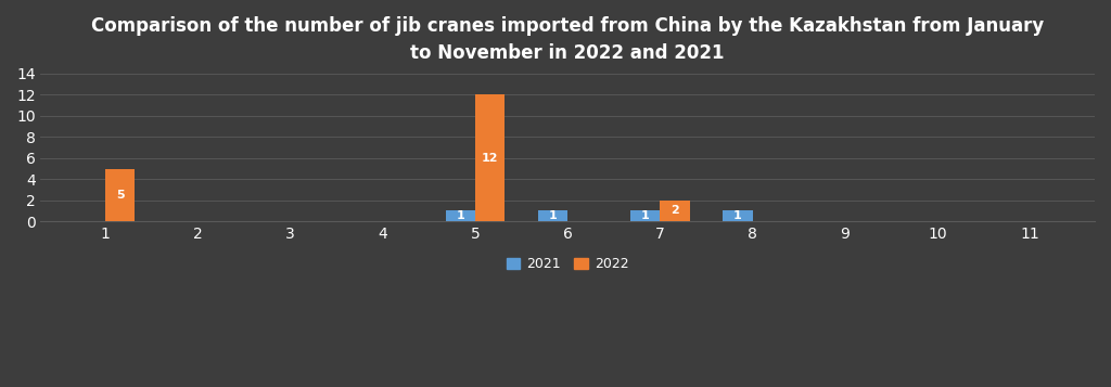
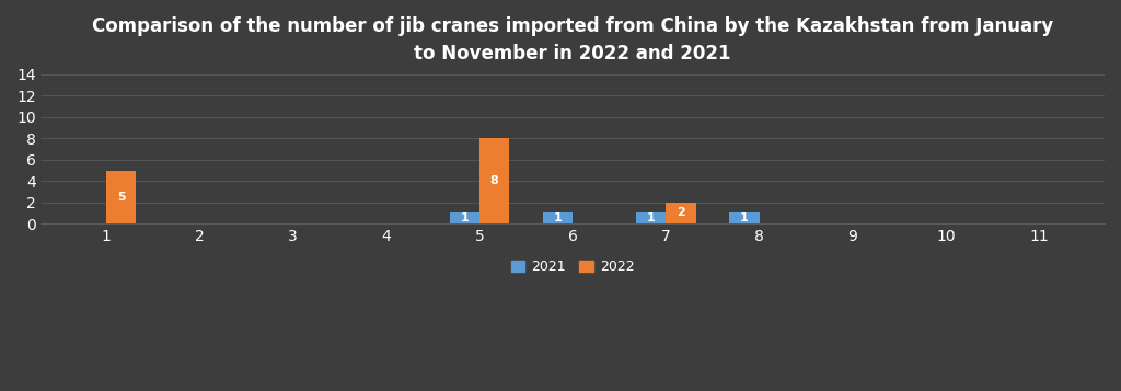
2022/5: 12 -> 8
